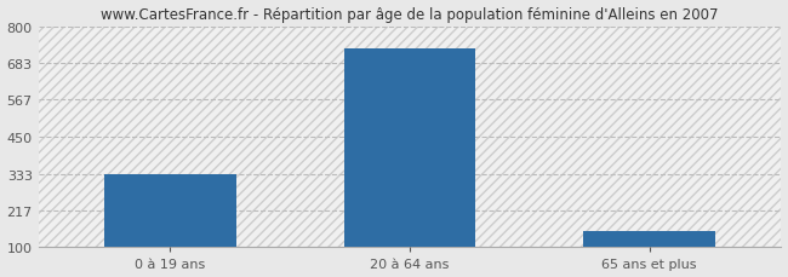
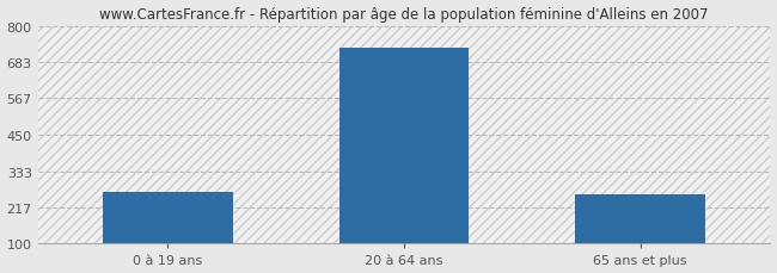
0 à 19 ans: 333 -> 265
65 ans et plus: 150 -> 260
